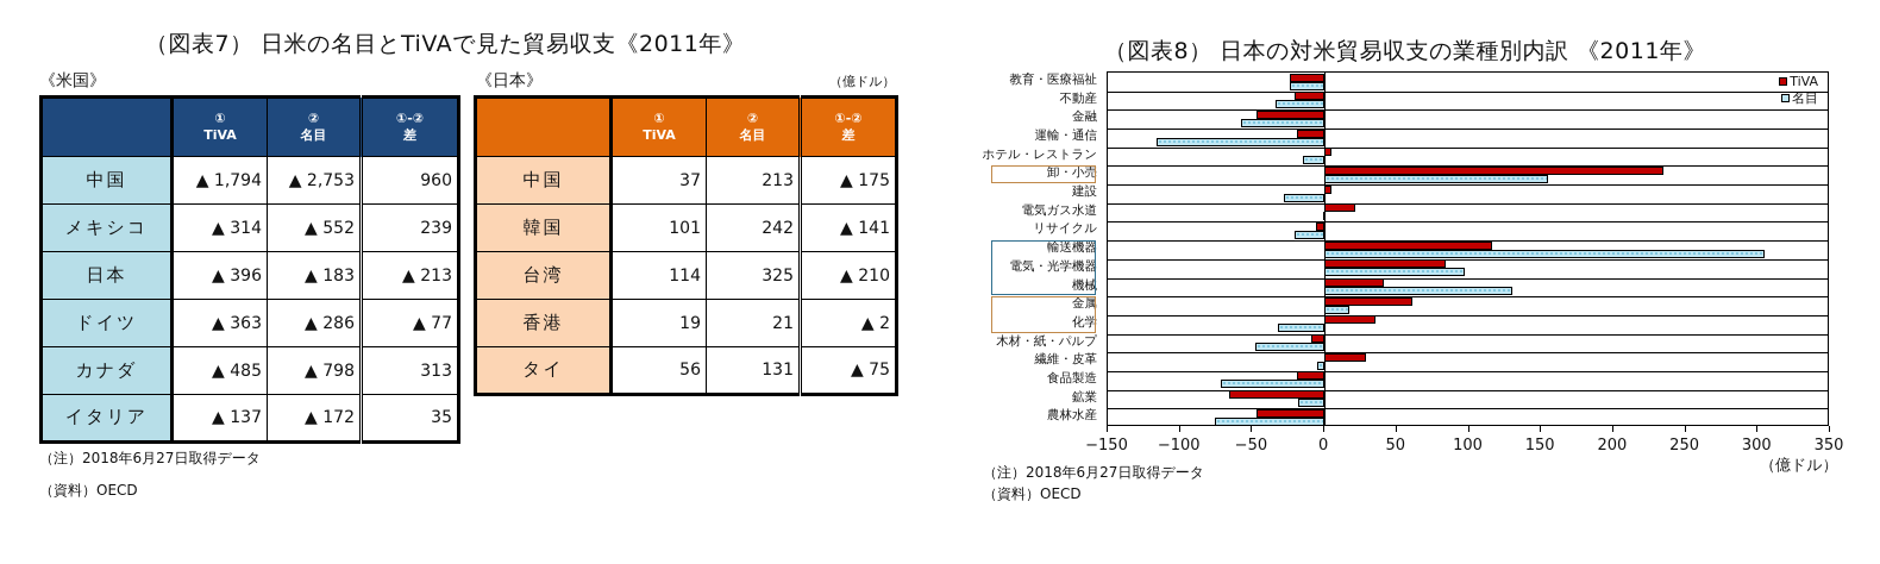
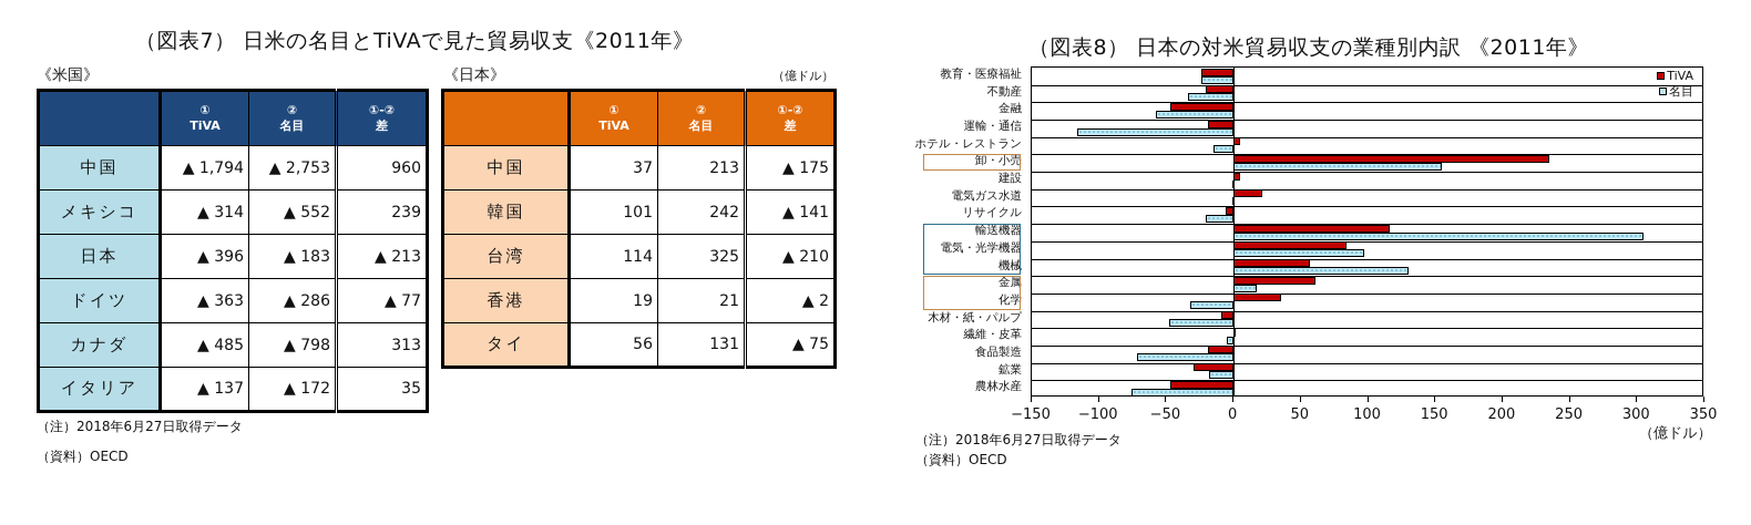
名目/建設: -28 -> -1
TiVA/機械: 41 -> 57
TiVA/繊維・皮革: 29 -> 1
TiVA/鉱業: -66 -> -30
